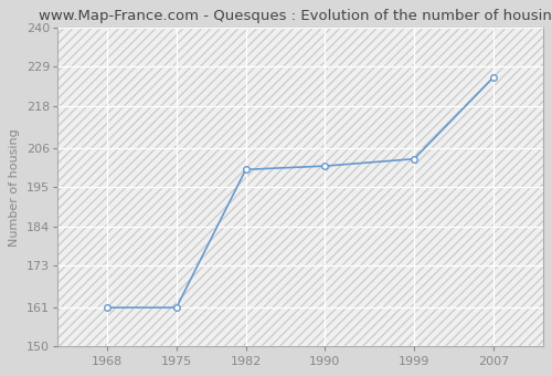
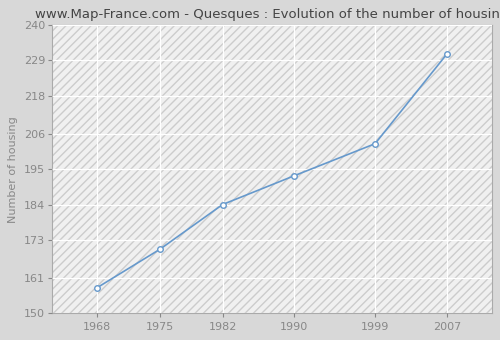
1968: 161 -> 158
1975: 161 -> 170
1982: 200 -> 184
1990: 201 -> 193
2007: 226 -> 231
